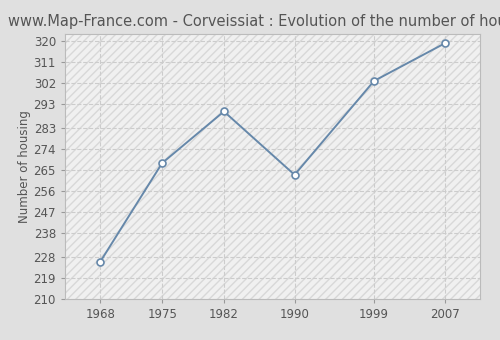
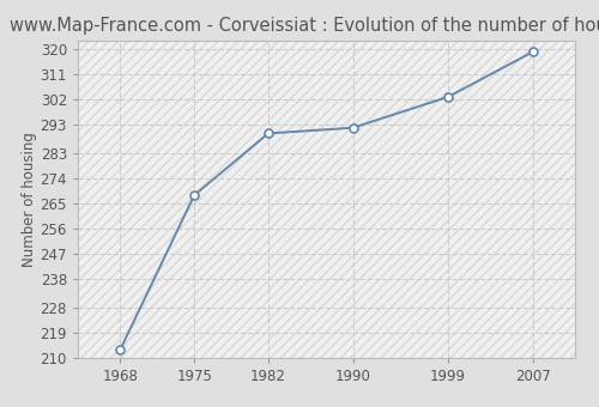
1968: 226 -> 213
1990: 263 -> 292
